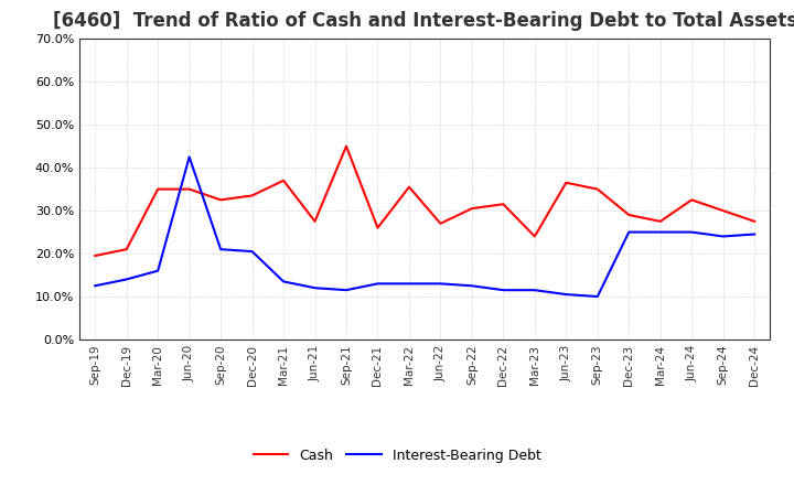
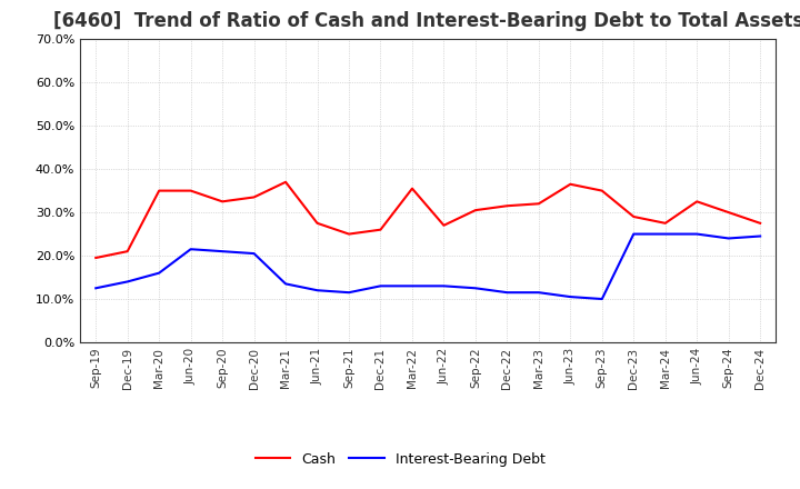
Interest-Bearing Debt/Jun-20: 42.5% -> 21.5%
Cash/Sep-21: 45.0% -> 25.0%
Cash/Mar-23: 24.0% -> 32.0%
